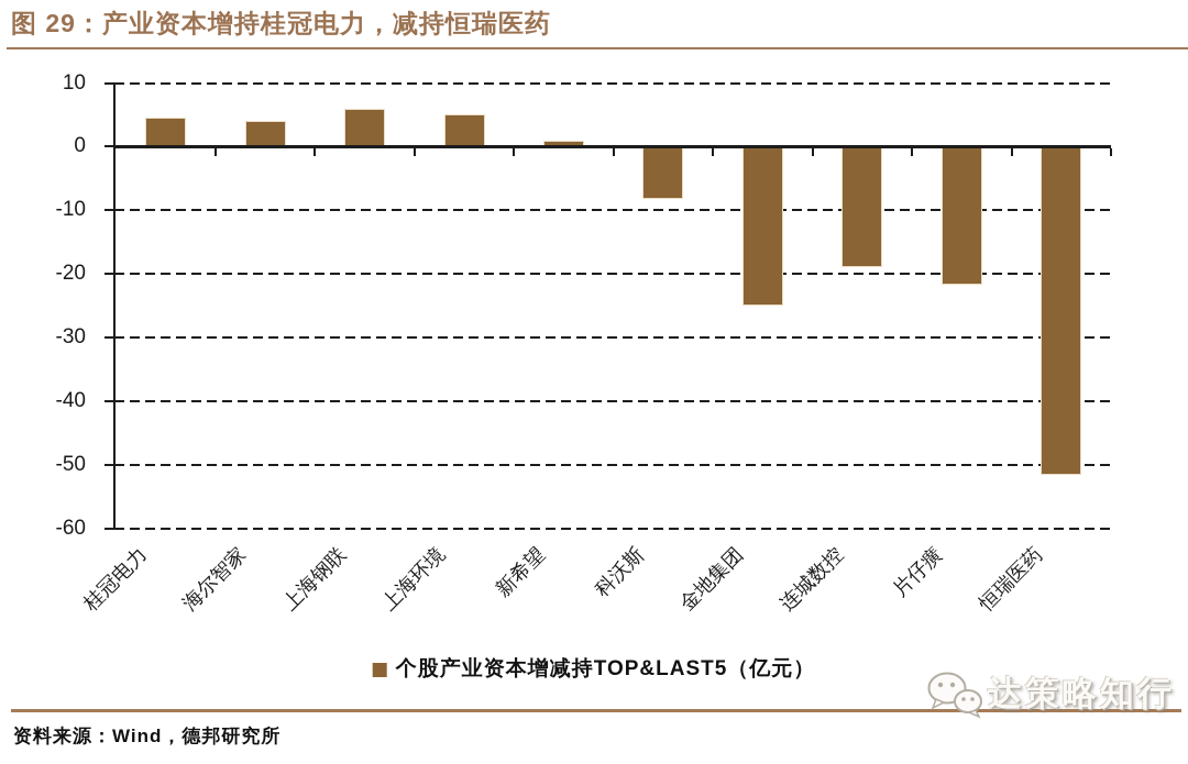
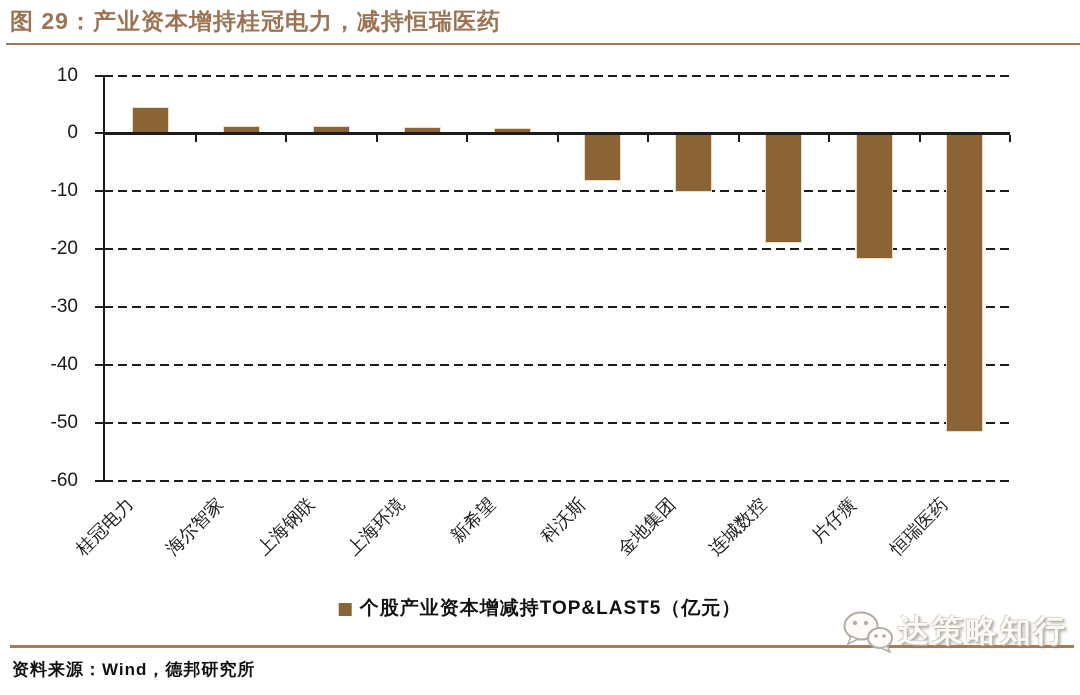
海尔智家: 4 -> 1
上海钢联: 6 -> 1
上海环境: 5 -> 1
金地集团: -25 -> -10
